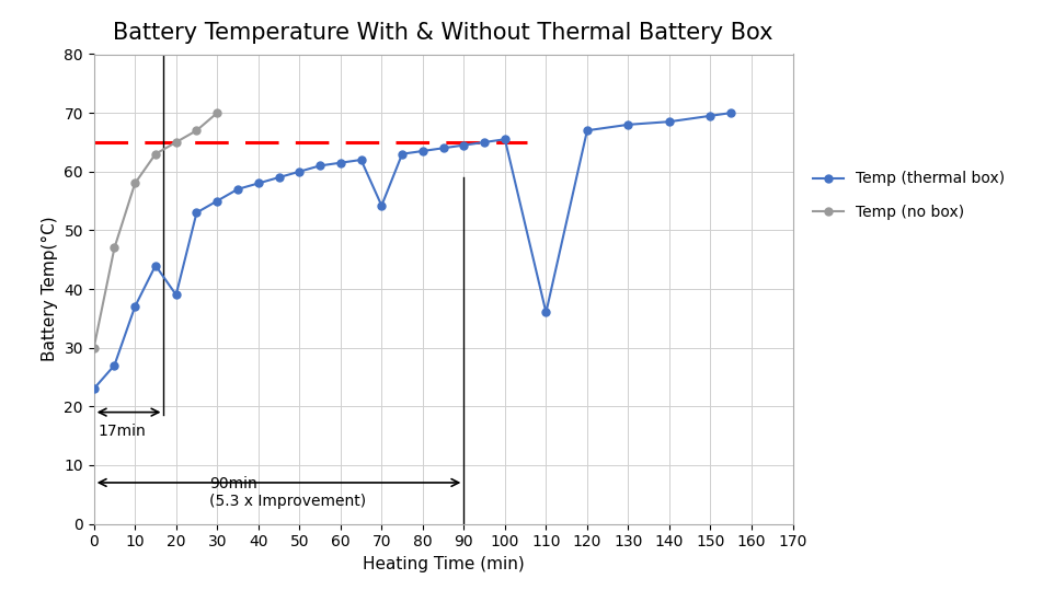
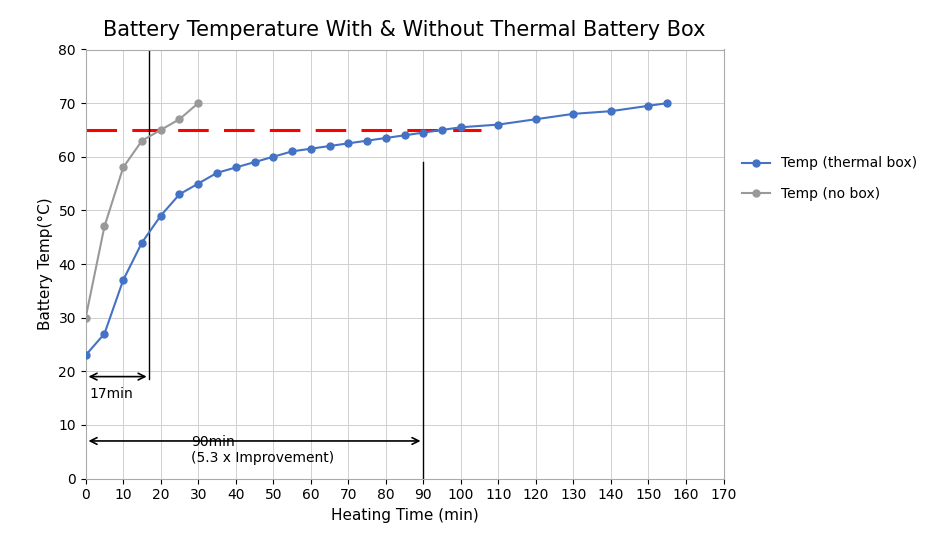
Temp (thermal box)/20: 39.0 -> 49.0
Temp (thermal box)/70: 54.2 -> 62.5
Temp (thermal box)/110: 36.0 -> 66.0
